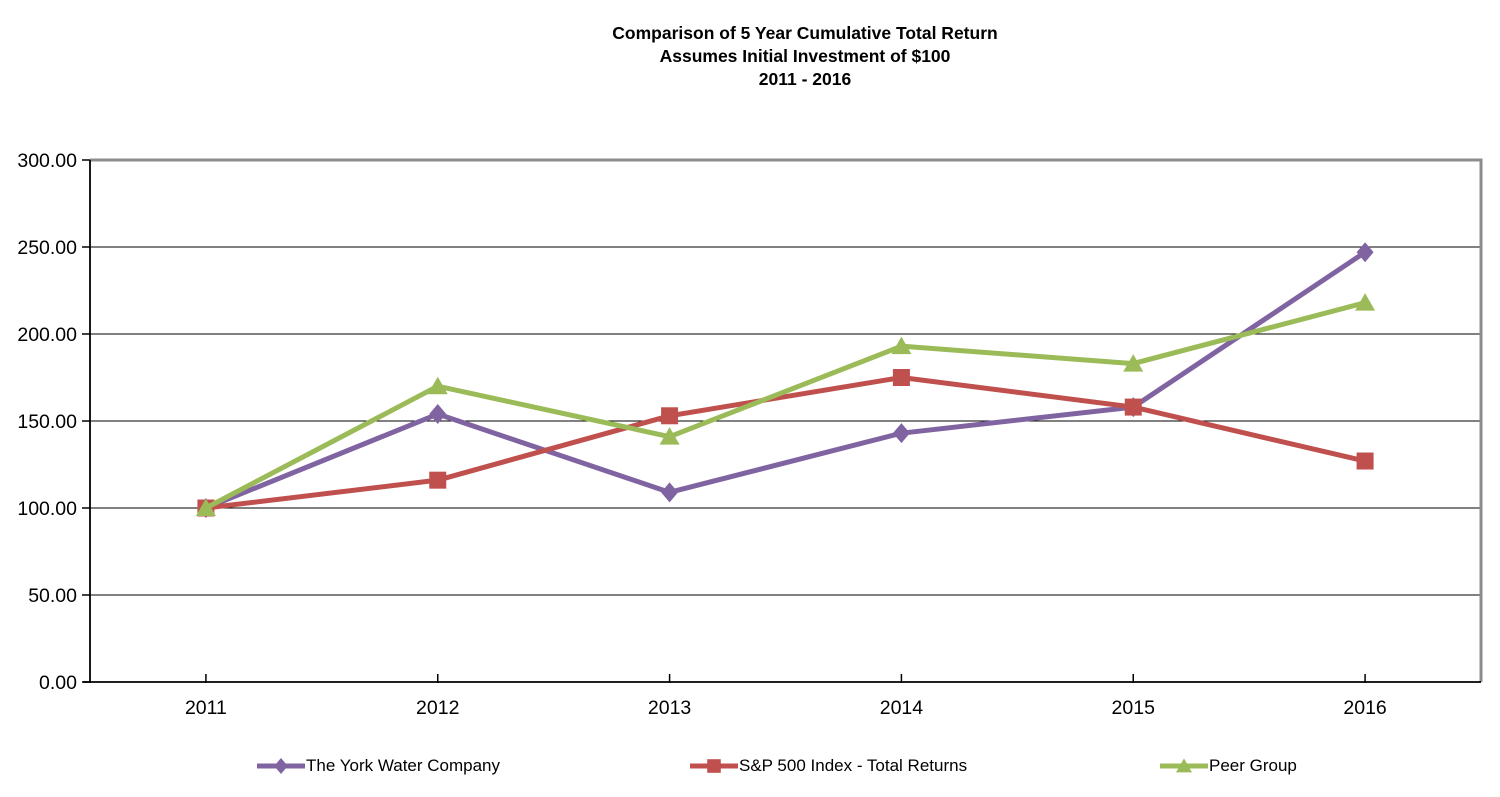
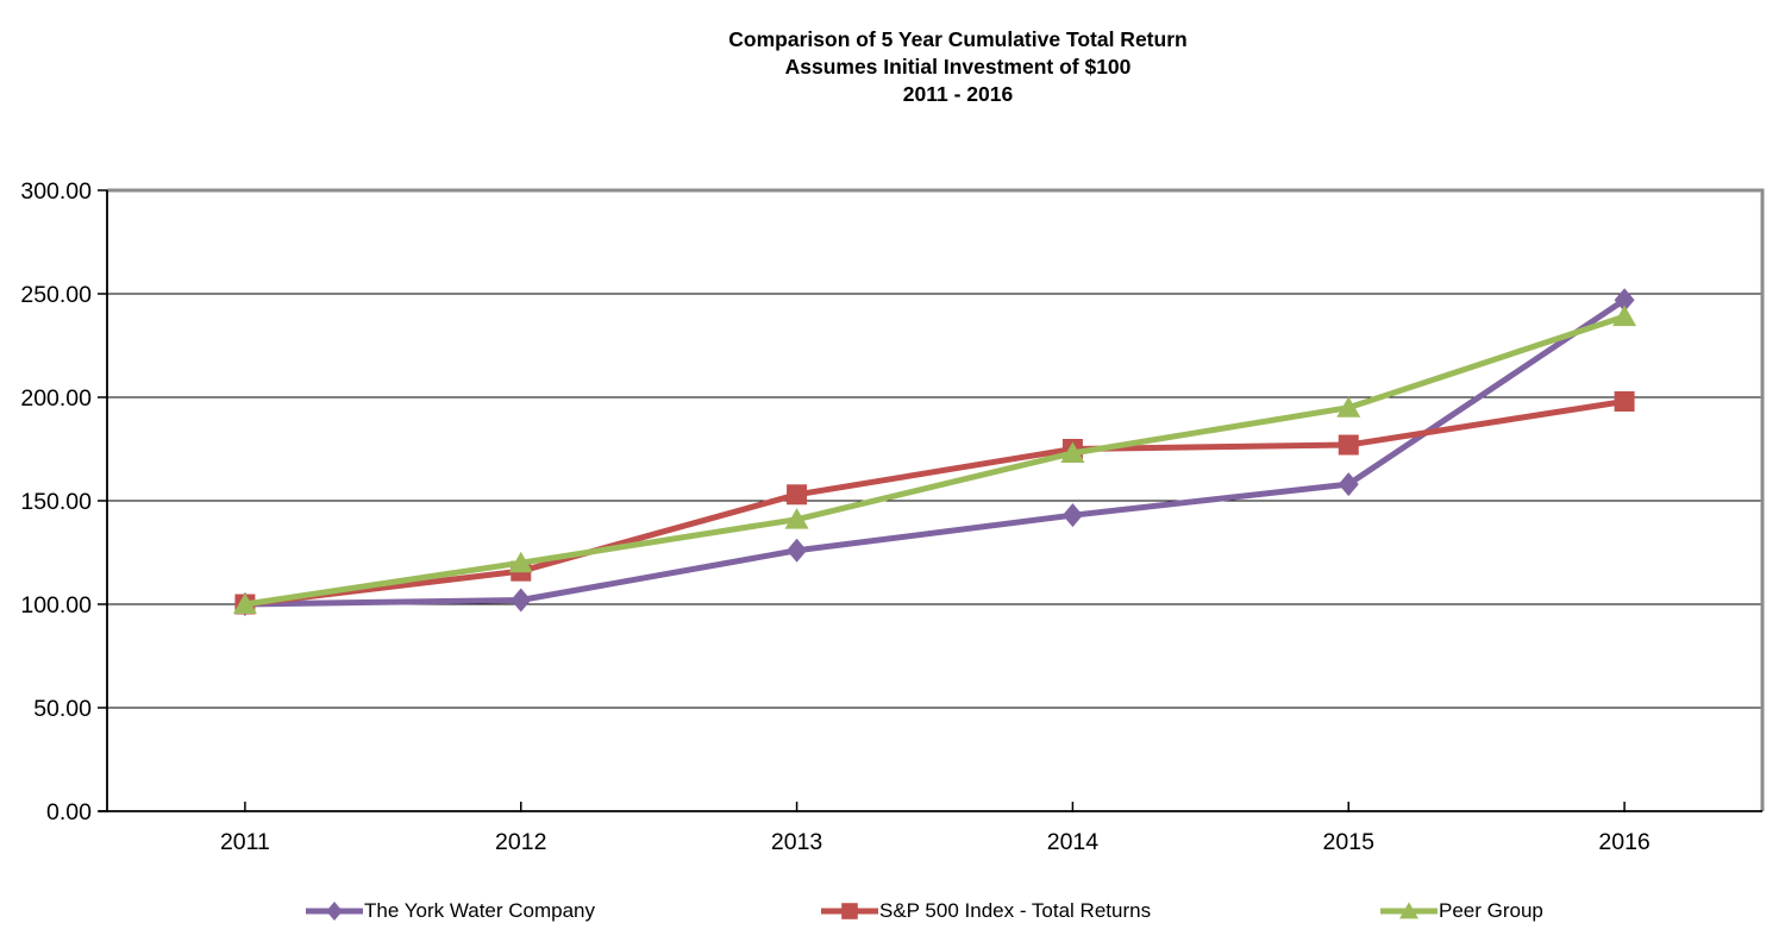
The York Water Company/2012: 154 -> 102
Peer Group/2012: 170 -> 120
The York Water Company/2013: 109 -> 126
Peer Group/2014: 193 -> 173
S&P 500 Index - Total Returns/2015: 158 -> 177
Peer Group/2015: 183 -> 195
S&P 500 Index - Total Returns/2016: 127 -> 198
Peer Group/2016: 218 -> 239
